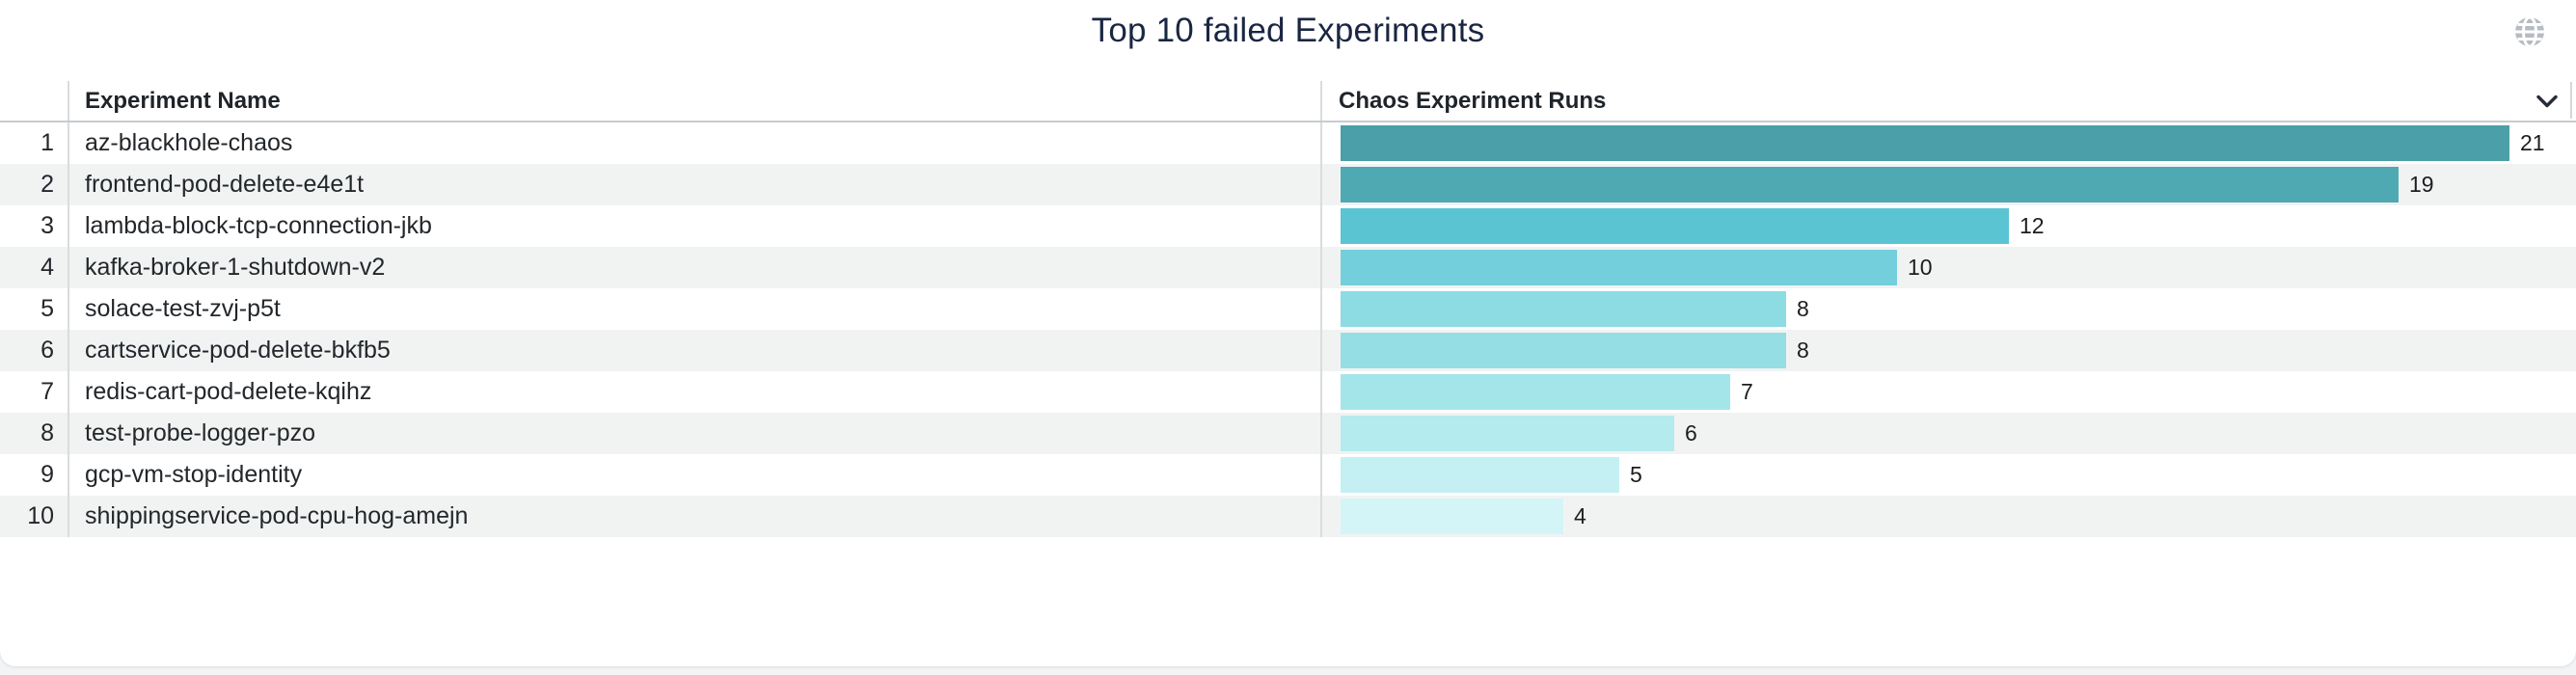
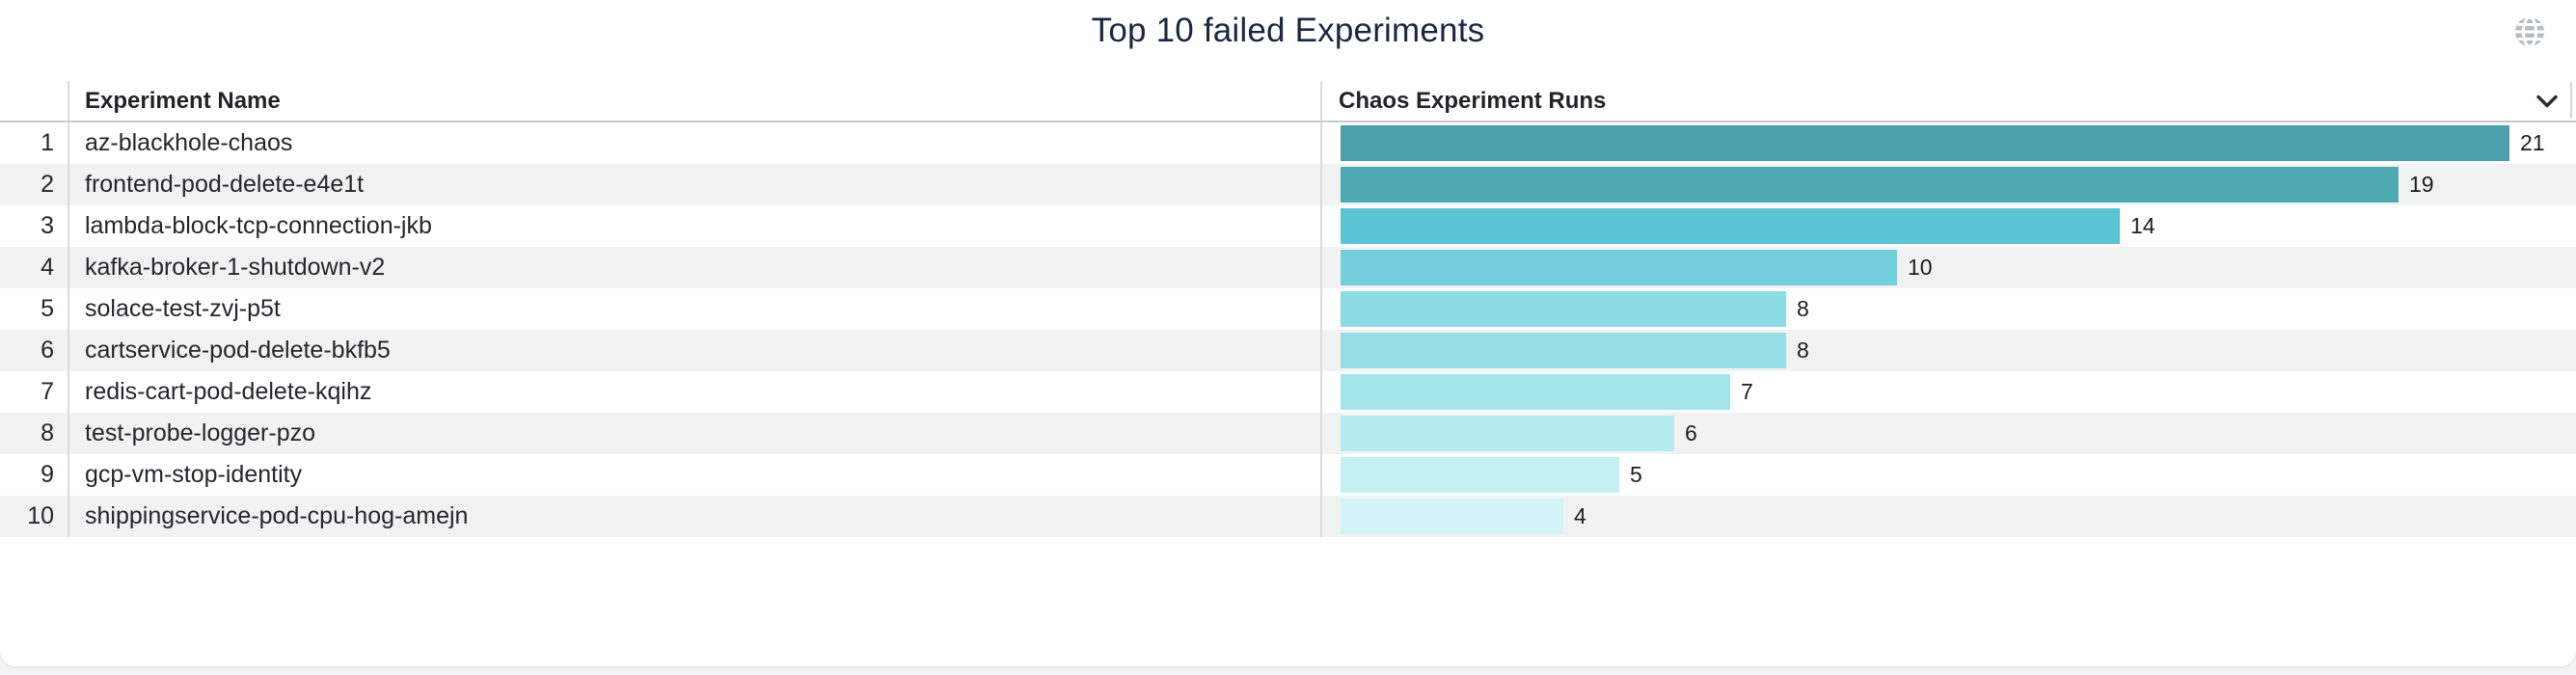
lambda-block-tcp-connection-jkb: 12 -> 14
